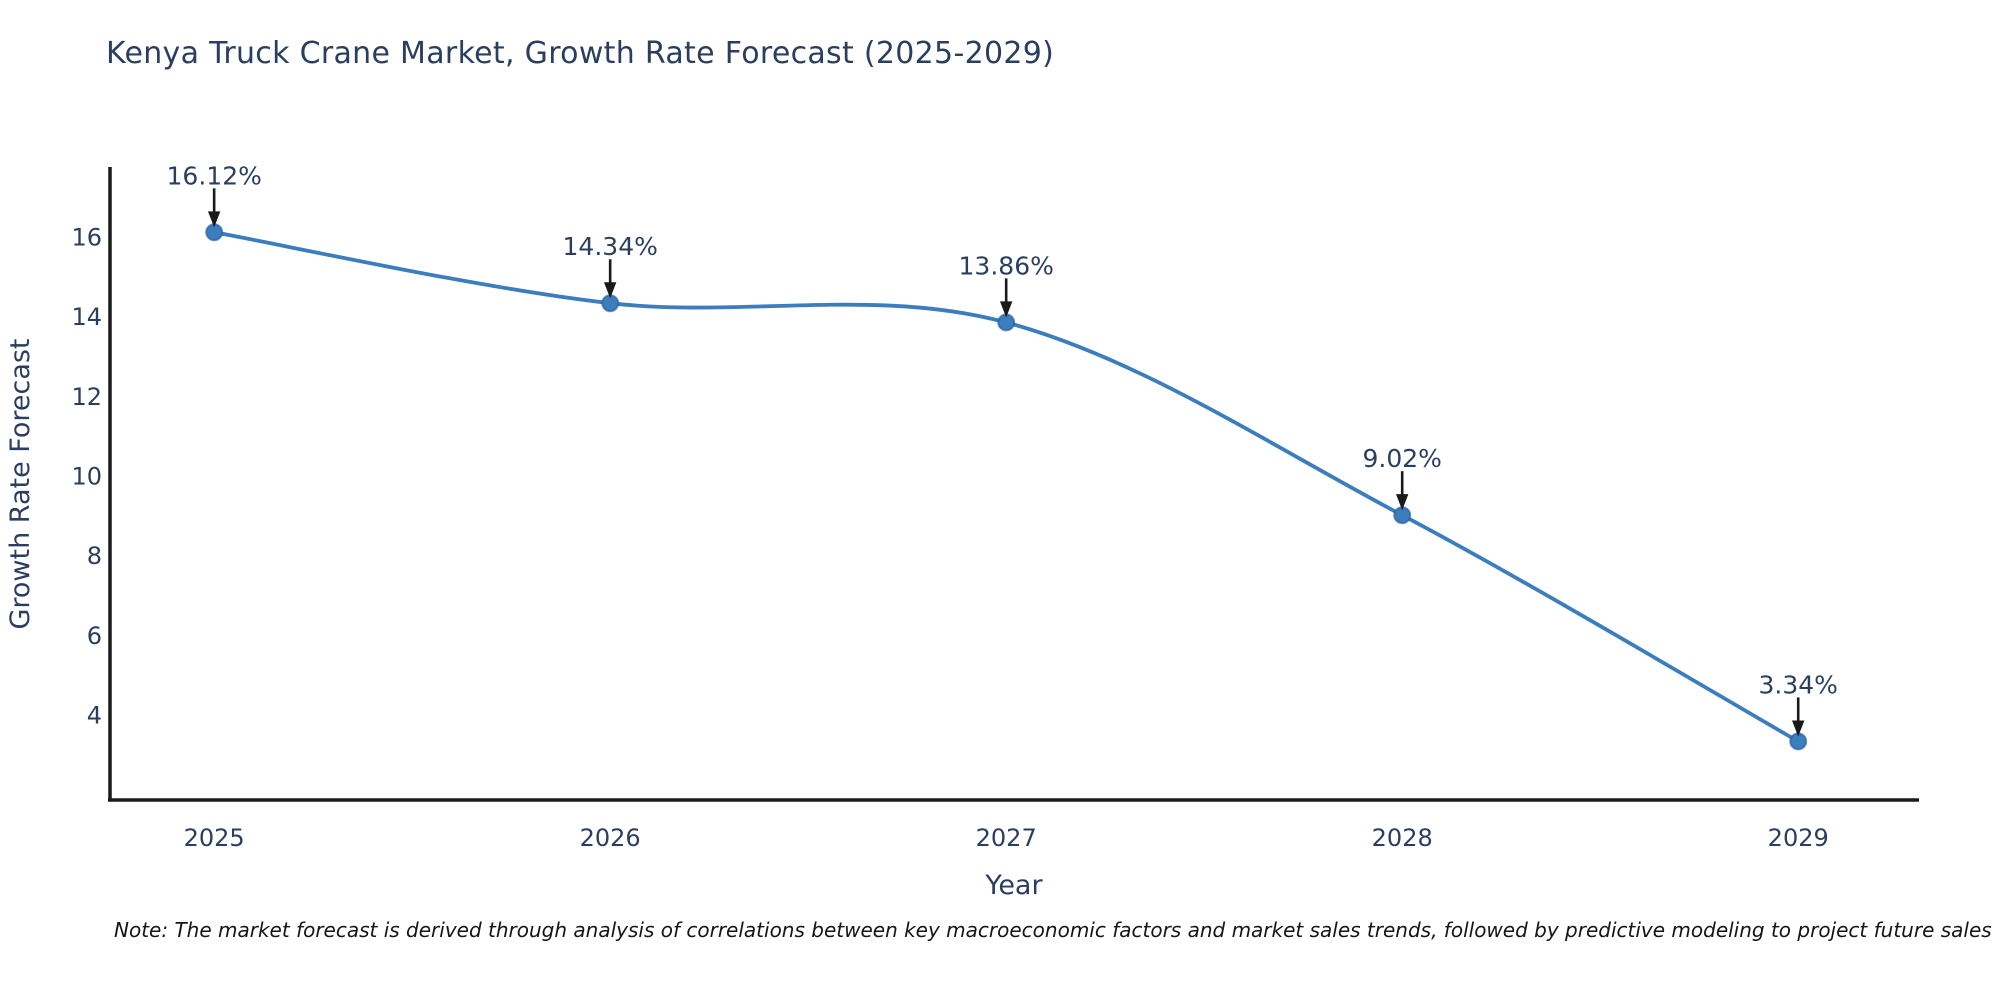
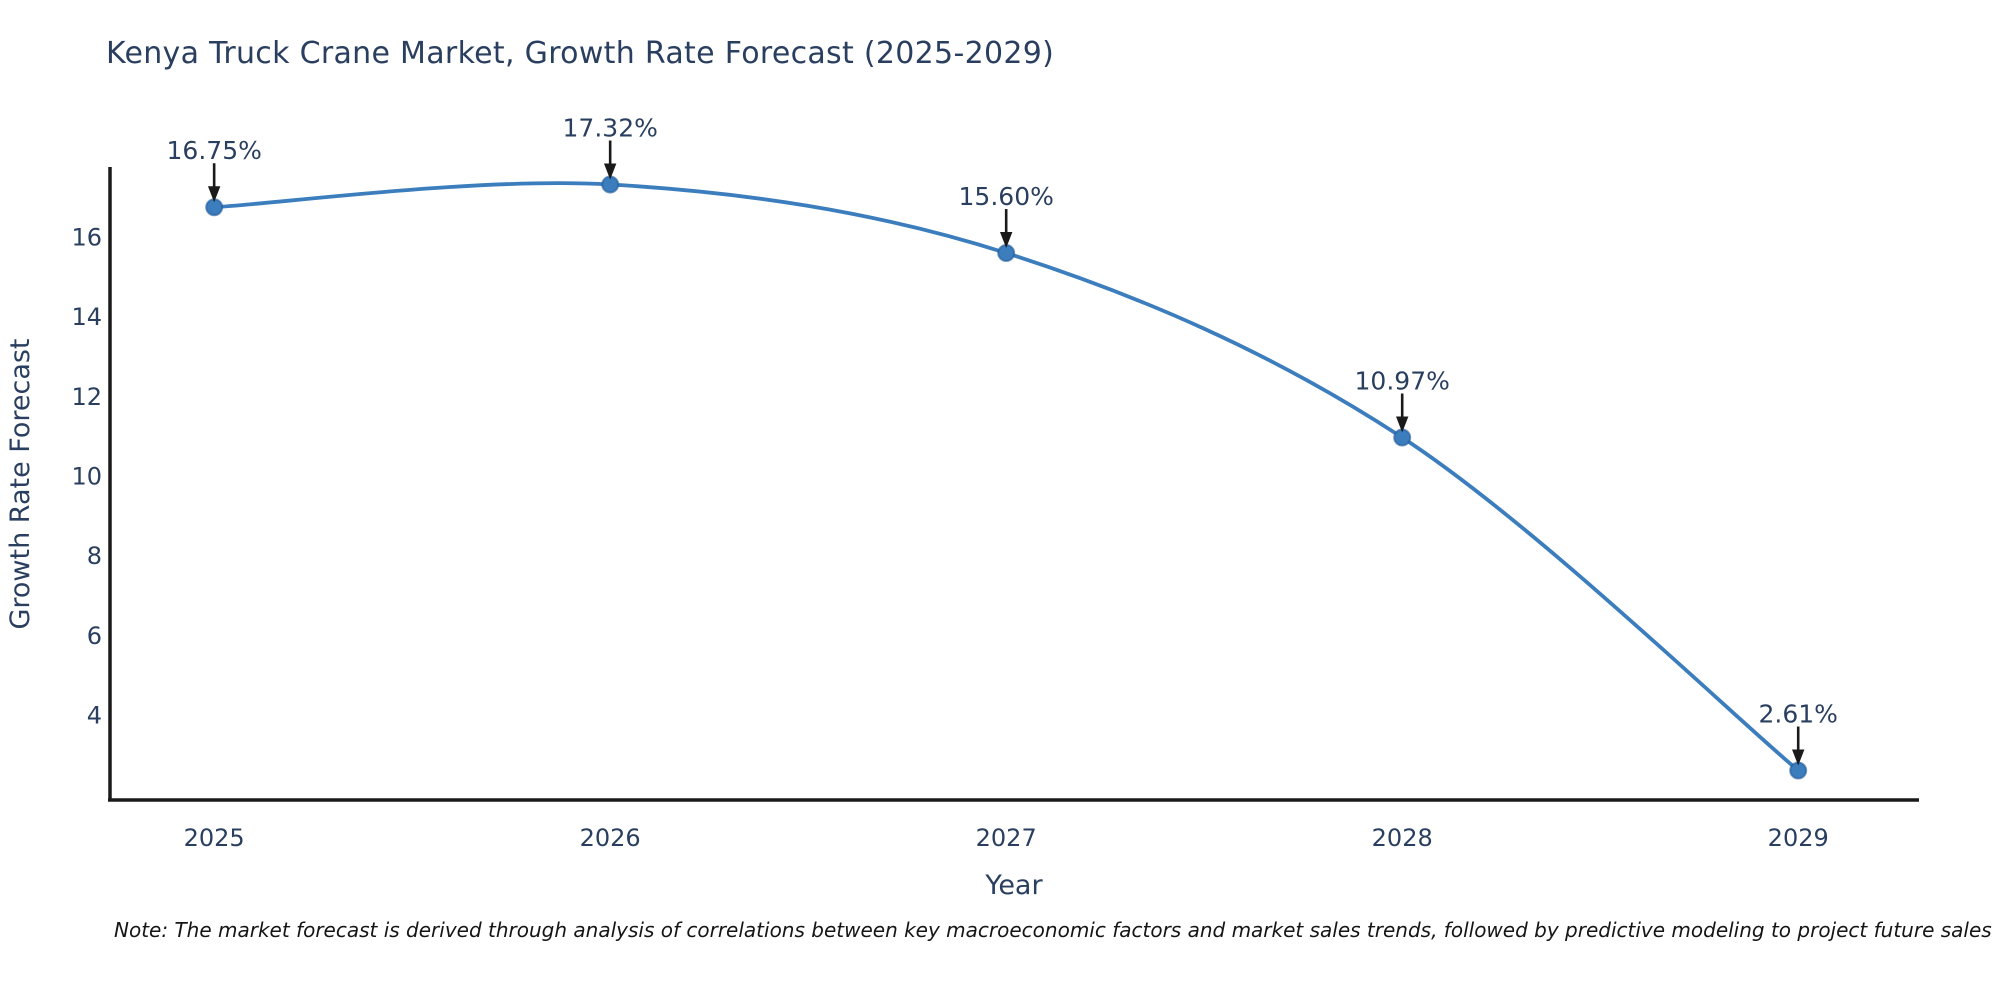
2025: 16.12% -> 16.75%
2026: 14.34% -> 17.32%
2027: 13.86% -> 15.60%
2028: 9.02% -> 10.97%
2029: 3.34% -> 2.61%
